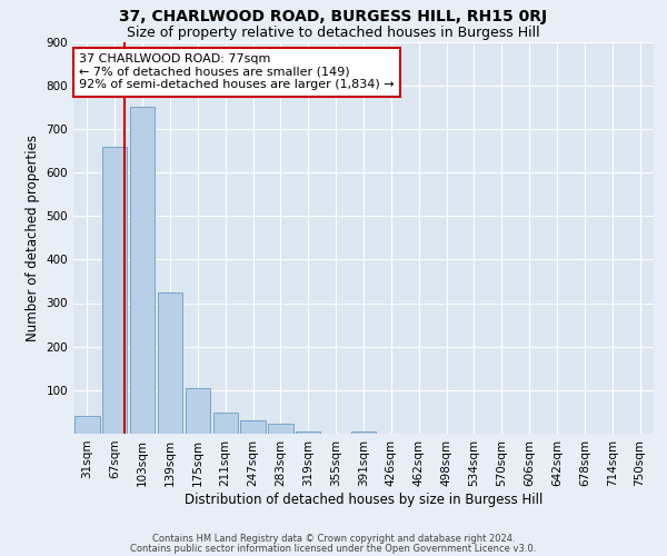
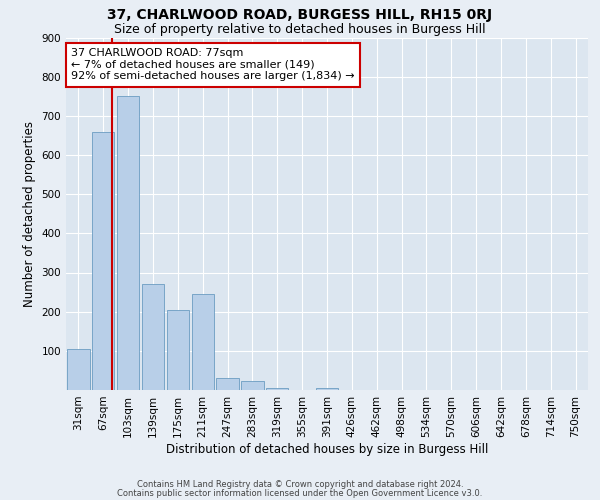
31sqm: 40 -> 105
139sqm: 325 -> 270
175sqm: 105 -> 205
211sqm: 48 -> 245
